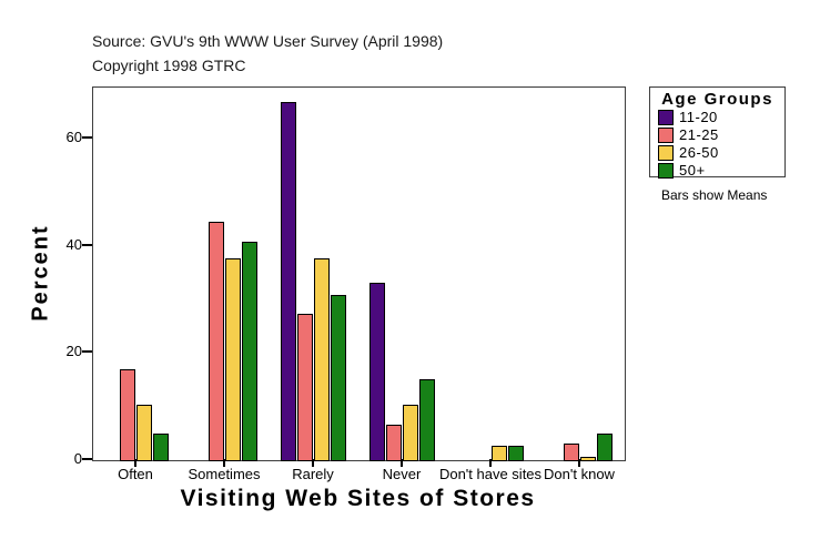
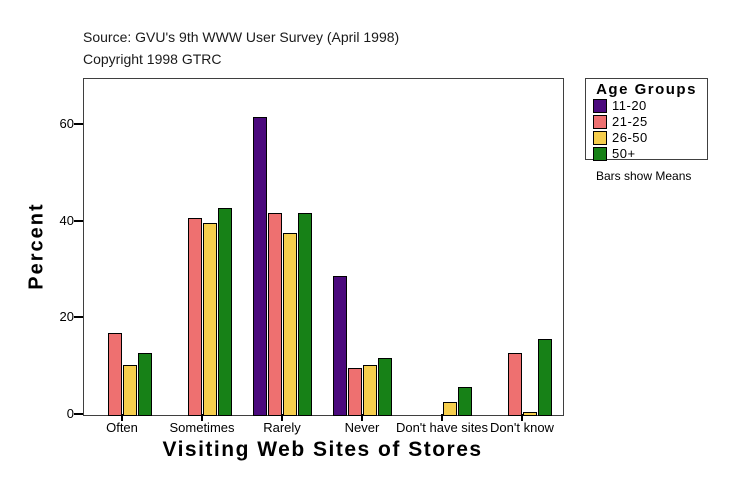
50+/Often: 5 -> 13
21-25/Sometimes: 45 -> 41
26-50/Sometimes: 38 -> 40
50+/Sometimes: 41 -> 43
11-20/Rarely: 67 -> 62
21-25/Rarely: 28 -> 42
50+/Rarely: 31 -> 42
11-20/Never: 33 -> 29
21-25/Never: 7 -> 10
50+/Never: 15 -> 12
50+/Don't have sites: 3 -> 6
21-25/Don't know: 3 -> 13
50+/Don't know: 5 -> 16
